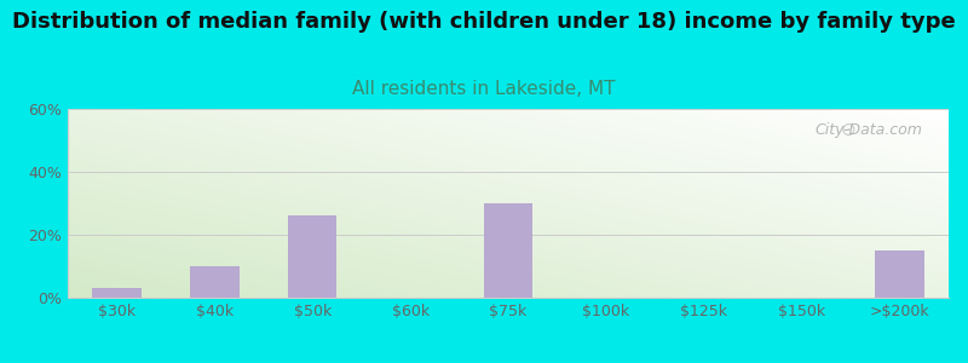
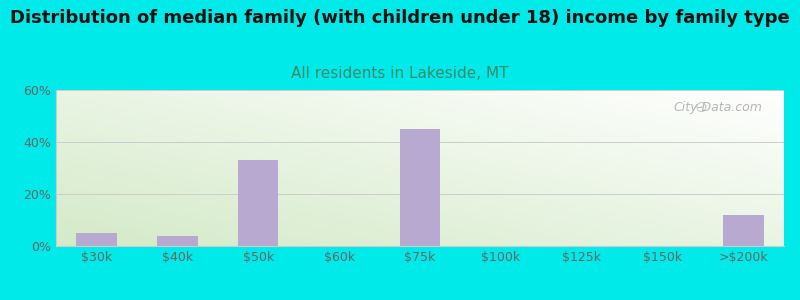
$30k: 3% -> 5%
$40k: 10% -> 4%
$50k: 26% -> 33%
$75k: 30% -> 45%
>$200k: 15% -> 12%
